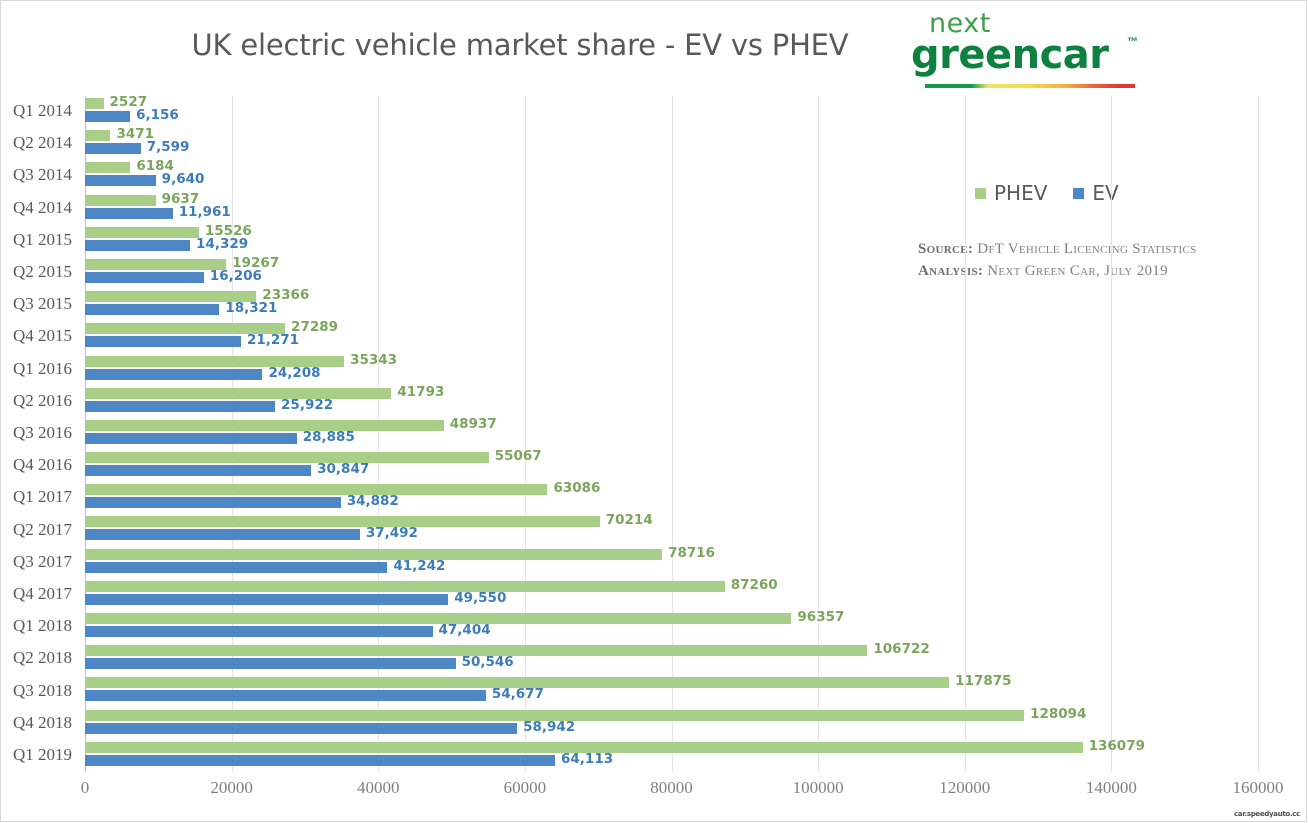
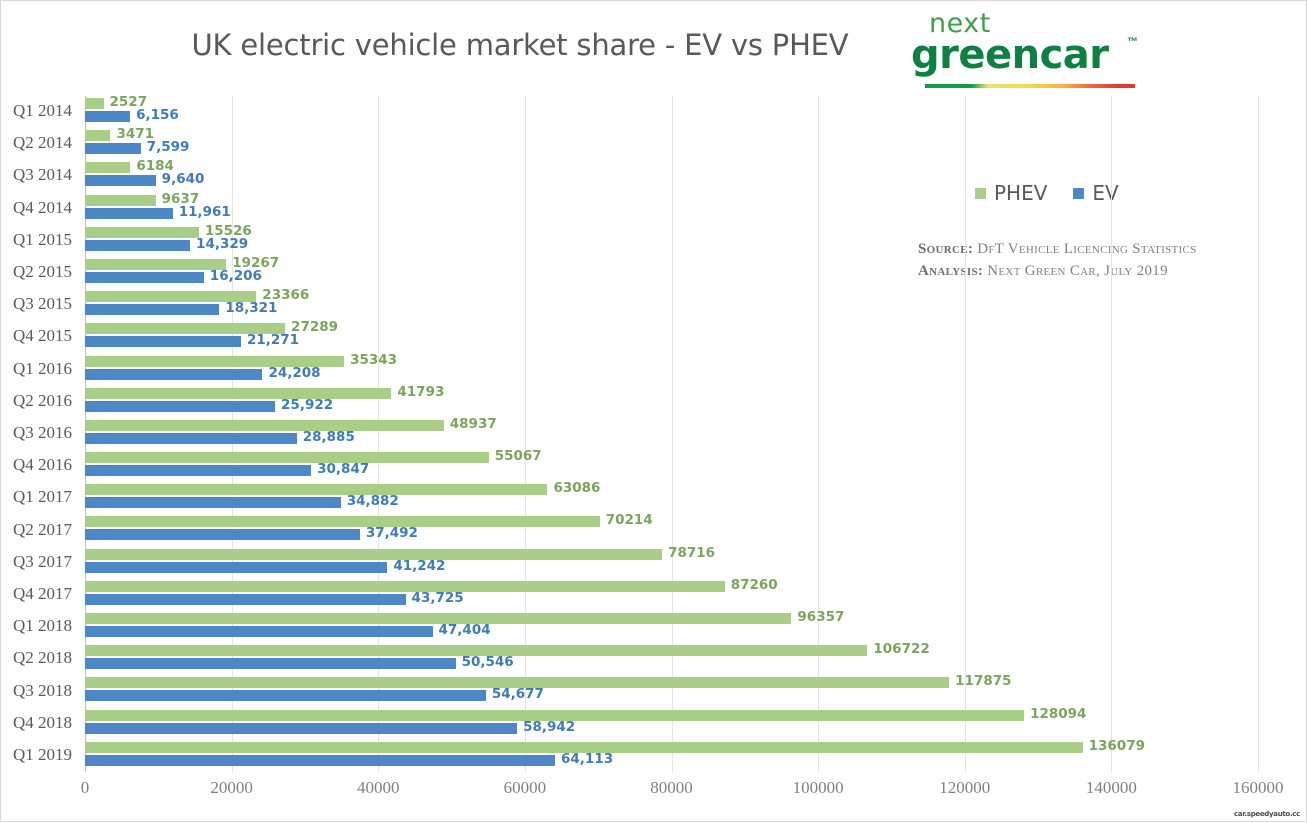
EV/Q4 2017: 49,550 -> 43,725
